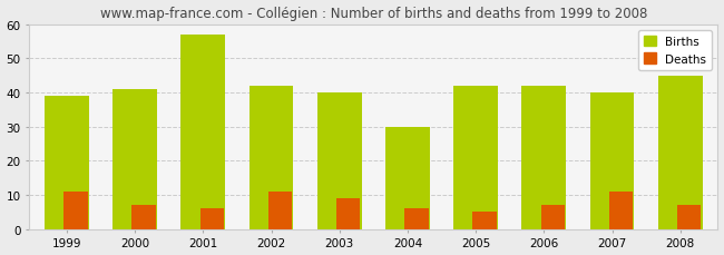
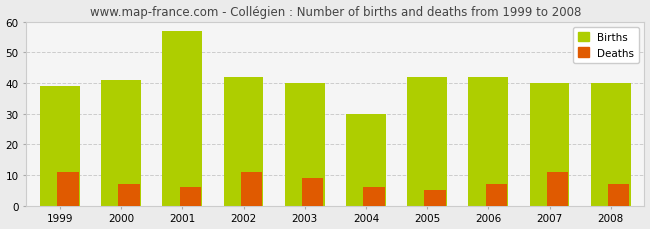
Births/2008: 45 -> 40
